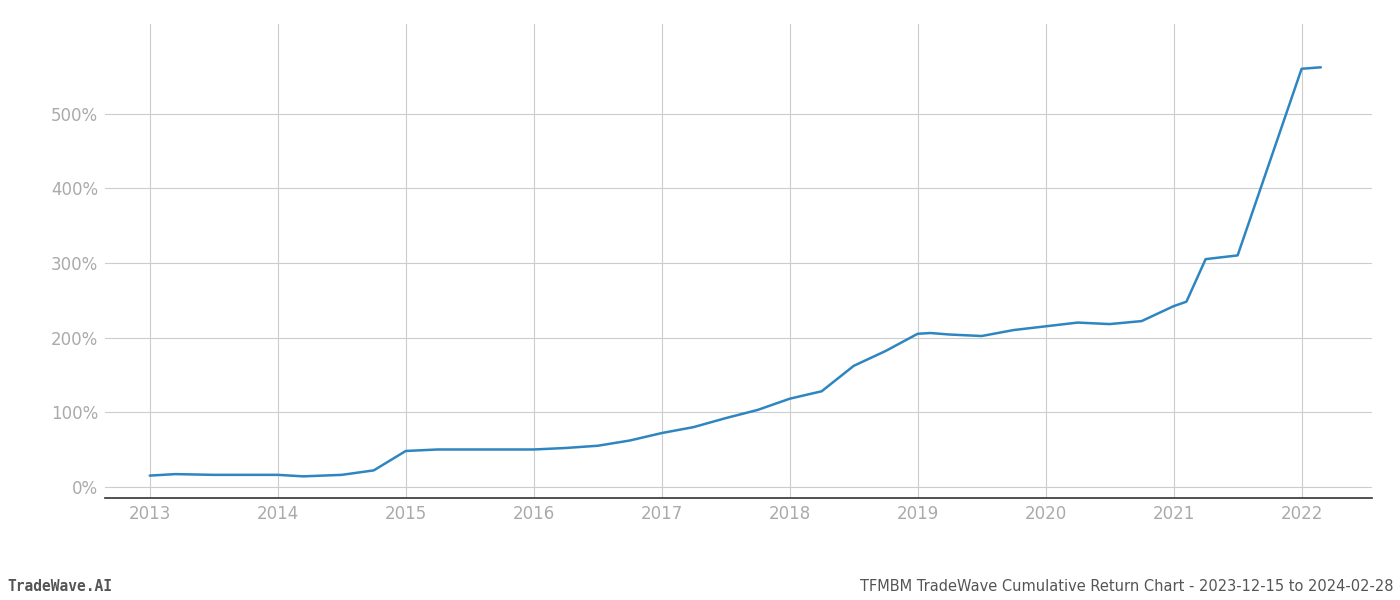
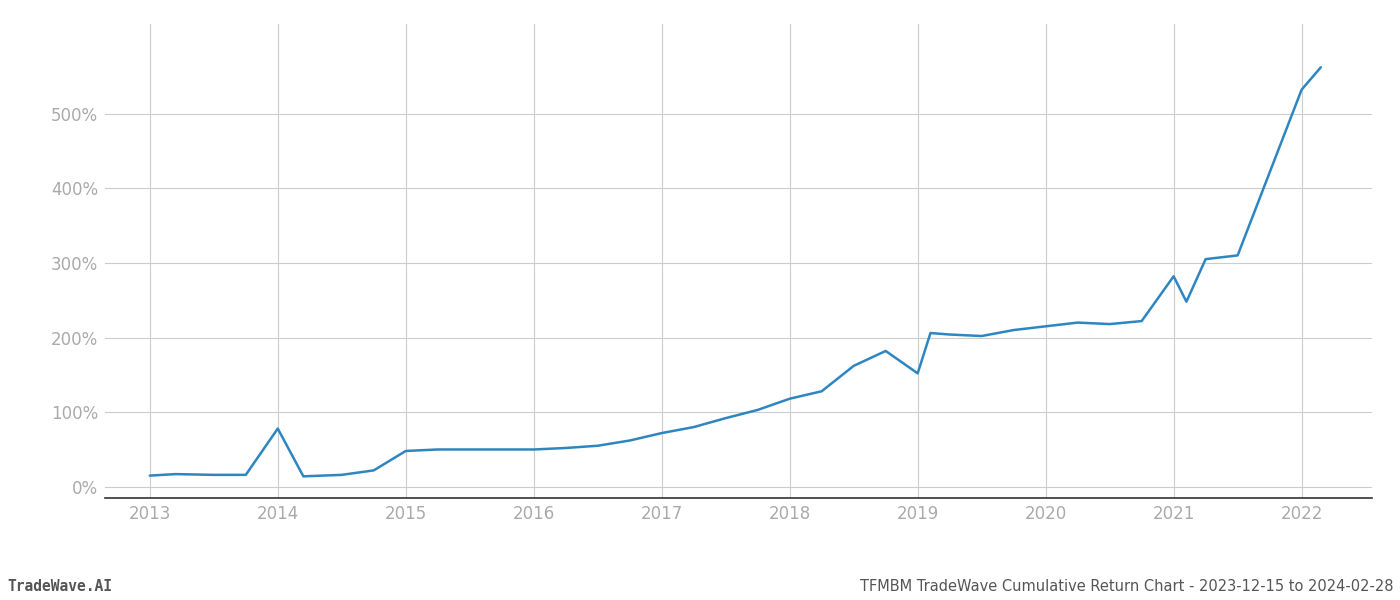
2014: 16% -> 78%
2019: 205% -> 152%
2021: 242% -> 282%
2022: 560% -> 532%
